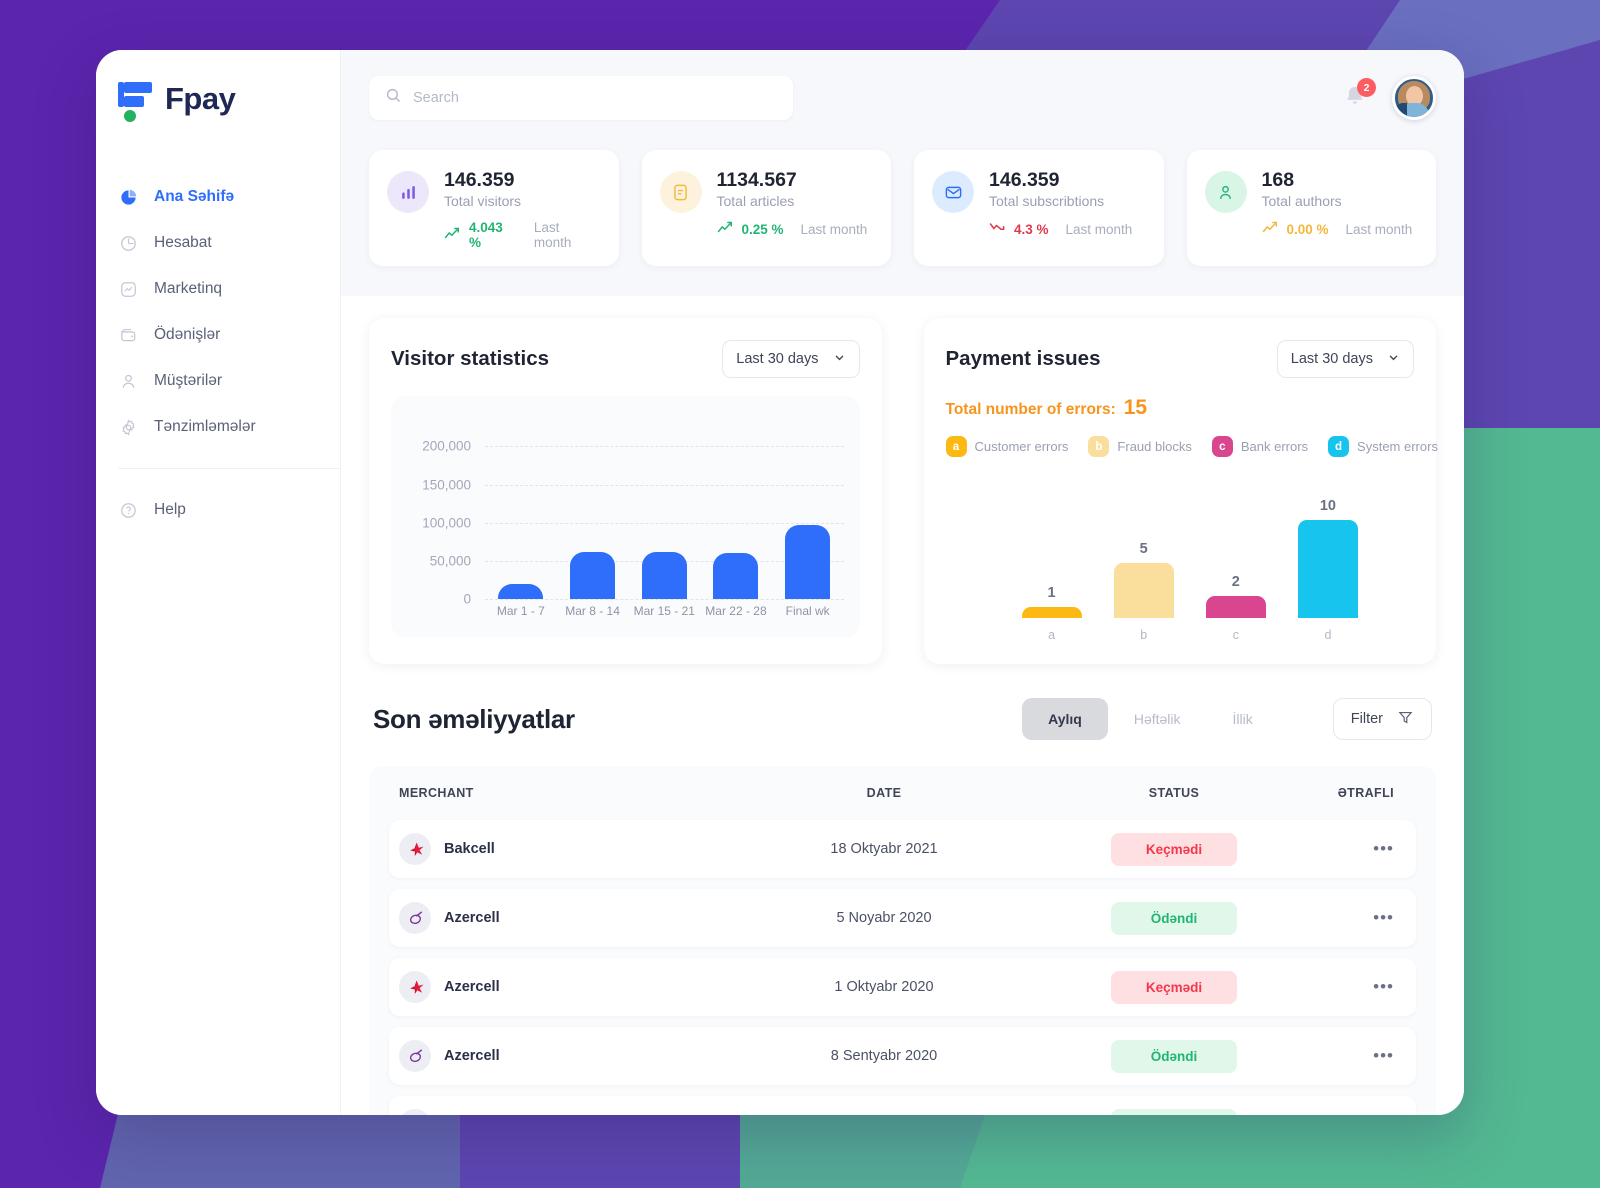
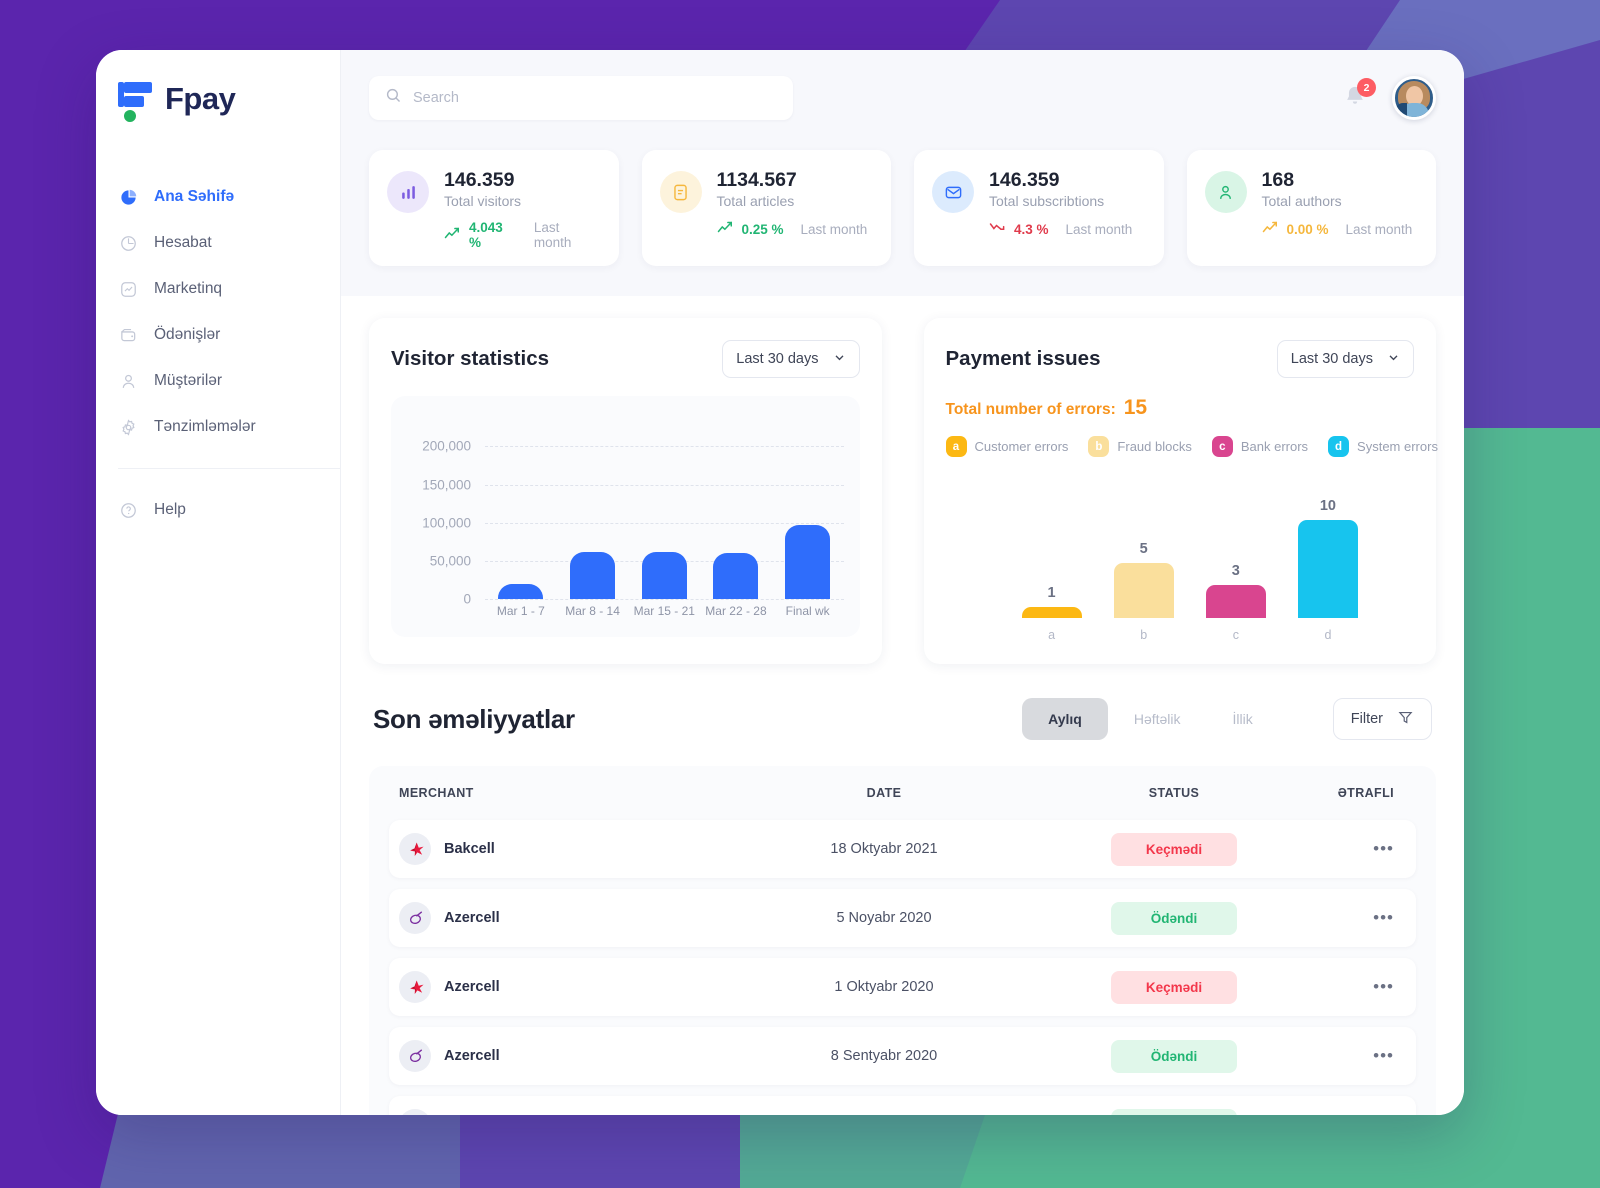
Payment issues/c: 2 -> 3
